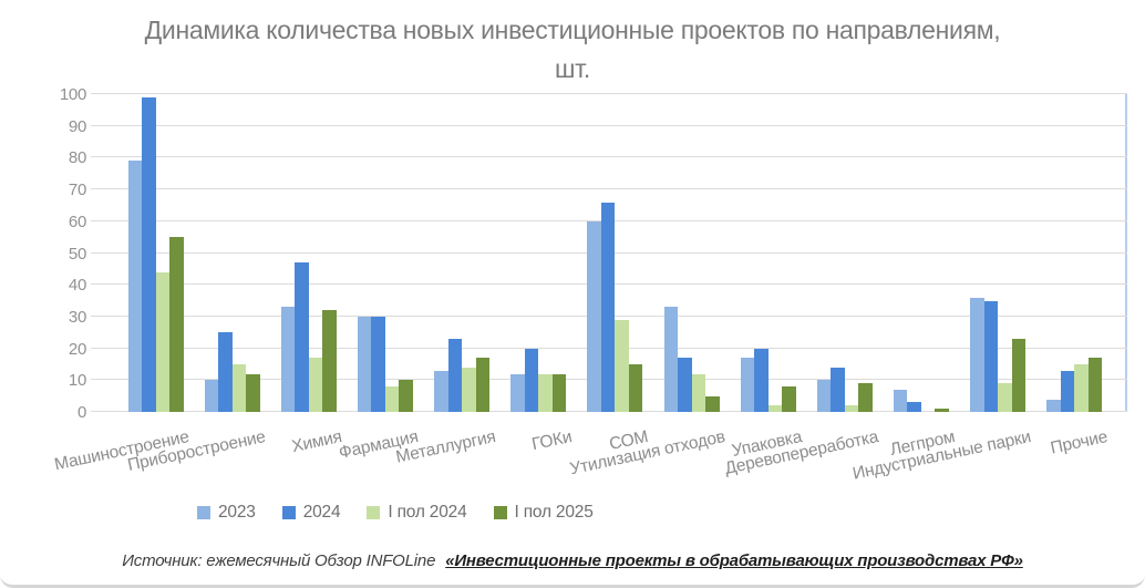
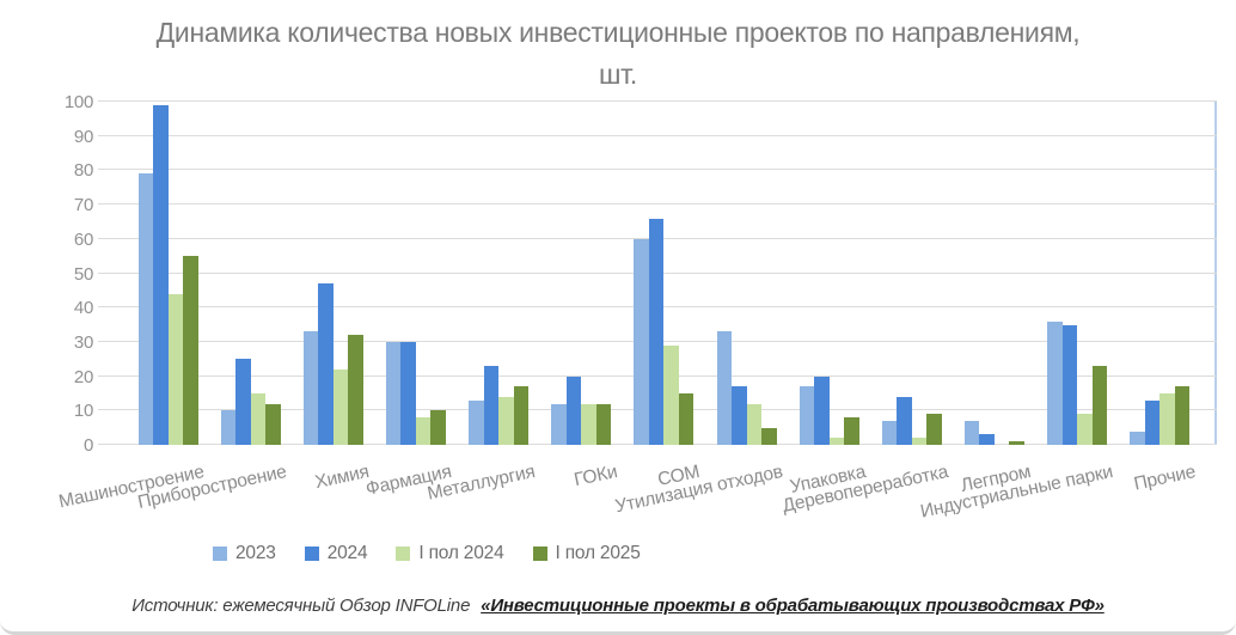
I пол 2024/Химия: 17 -> 22
2023/Деревопереработка: 10 -> 7
